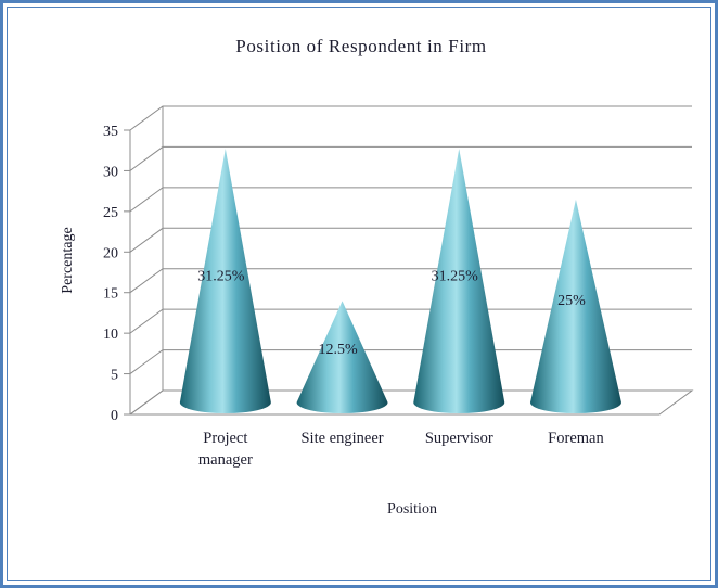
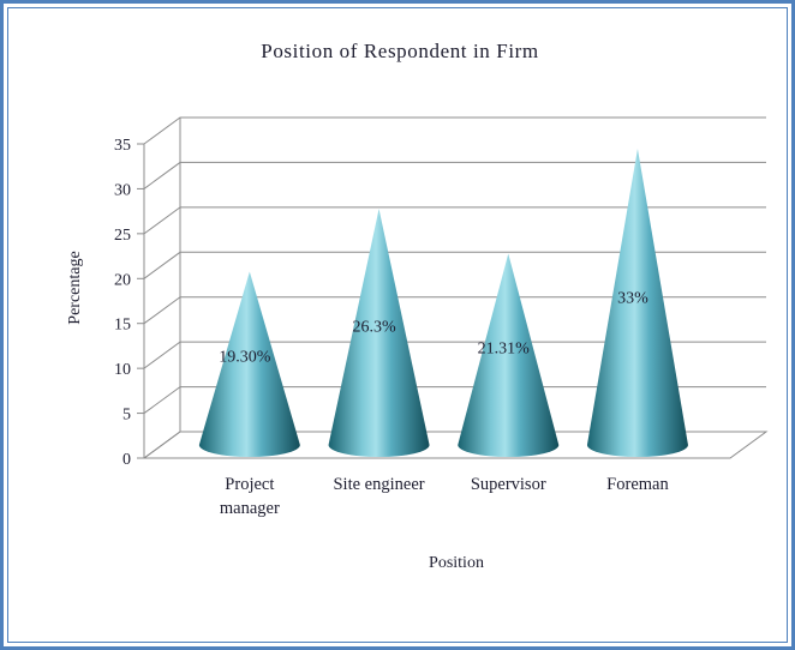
Project manager: 31.25% -> 19.30%
Site engineer: 12.5% -> 26.3%
Supervisor: 31.25% -> 21.31%
Foreman: 25% -> 33%
